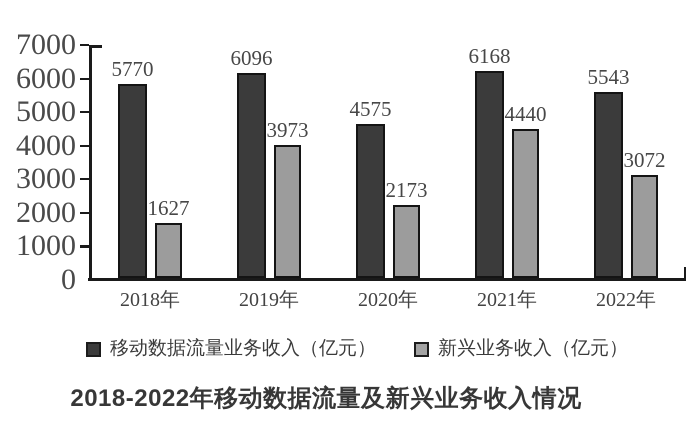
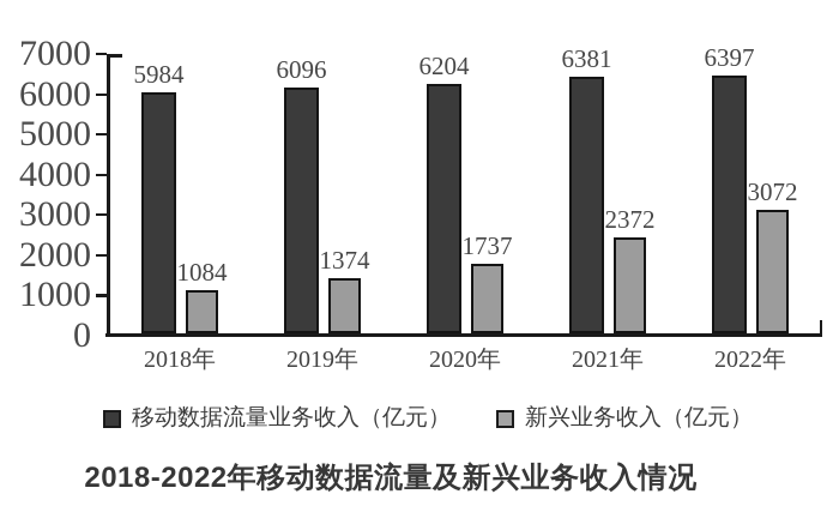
移动数据流量业务收入（亿元）/2018年: 5770 -> 5984
新兴业务收入（亿元）/2018年: 1627 -> 1084
新兴业务收入（亿元）/2019年: 3973 -> 1374
移动数据流量业务收入（亿元）/2020年: 4575 -> 6204
新兴业务收入（亿元）/2020年: 2173 -> 1737
移动数据流量业务收入（亿元）/2021年: 6168 -> 6381
新兴业务收入（亿元）/2021年: 4440 -> 2372
移动数据流量业务收入（亿元）/2022年: 5543 -> 6397
